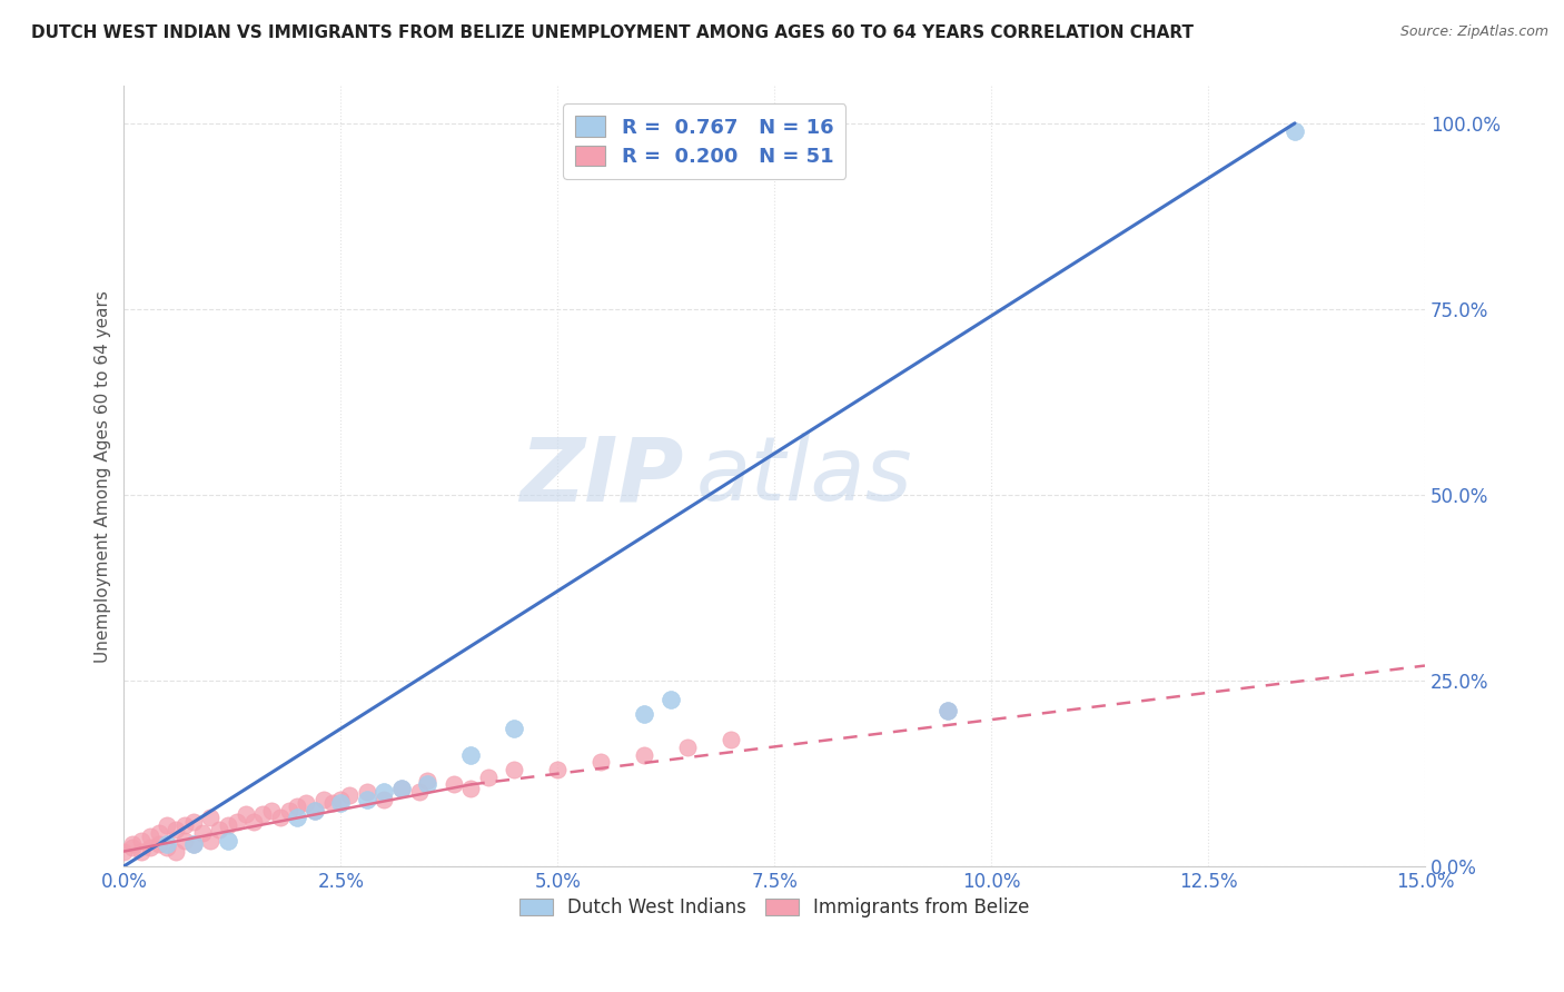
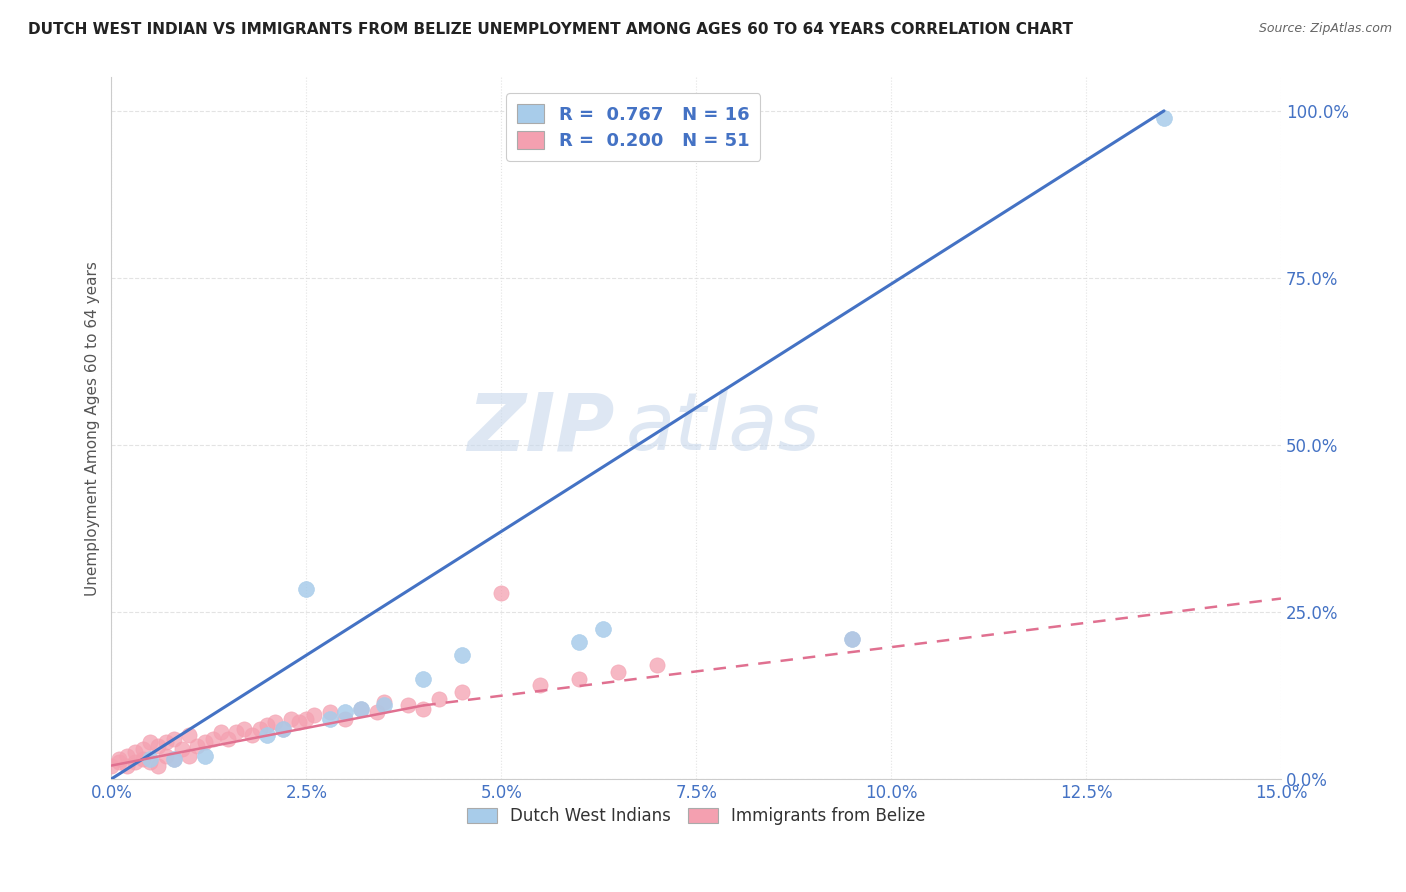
Dutch West Indians/2.5%: 8.5% -> 28.4%
Immigrants from Belize/5.0%: 13.0% -> 27.8%
